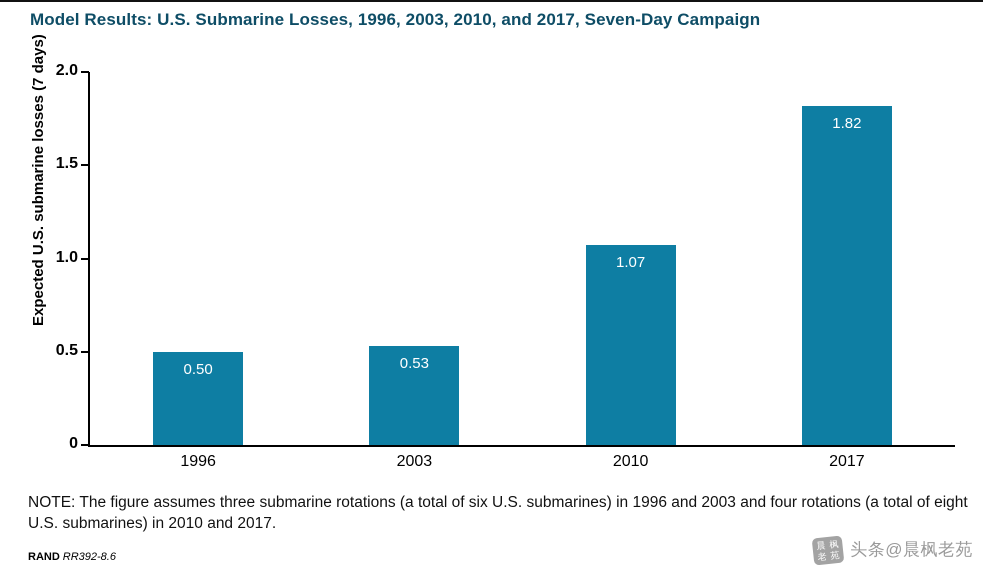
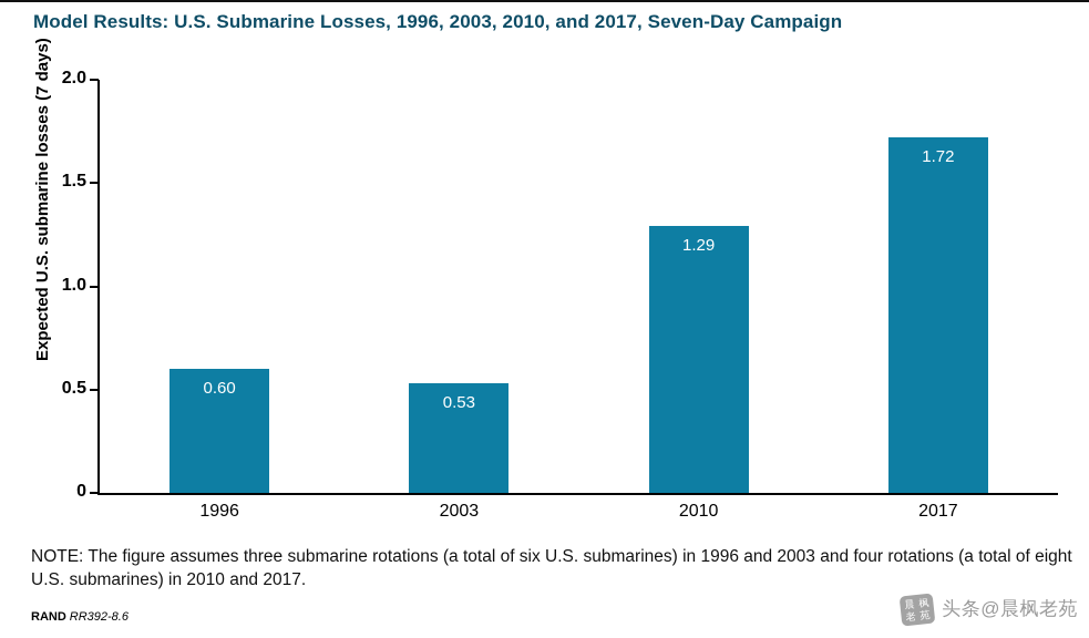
1996: 0.50 -> 0.60
2010: 1.07 -> 1.29
2017: 1.82 -> 1.72
